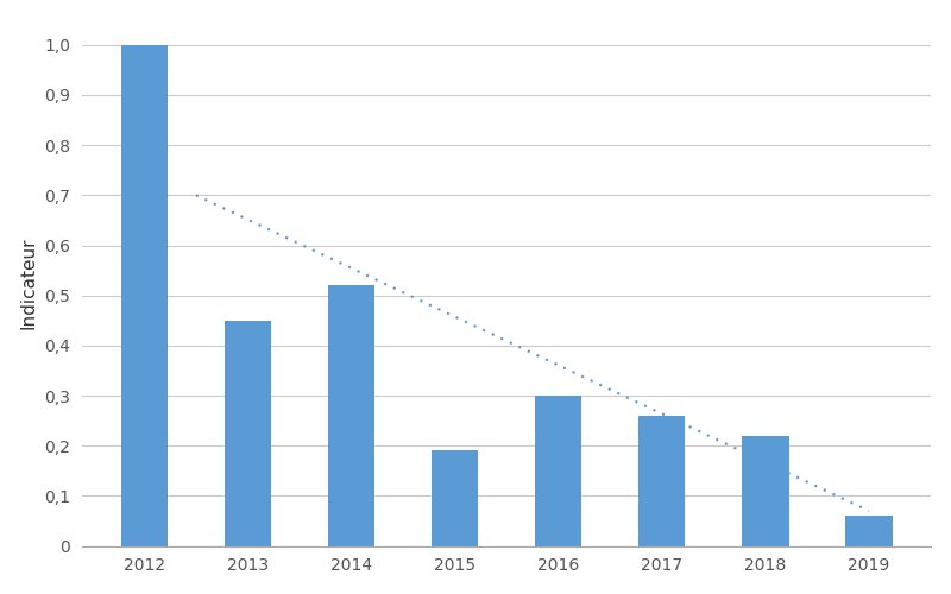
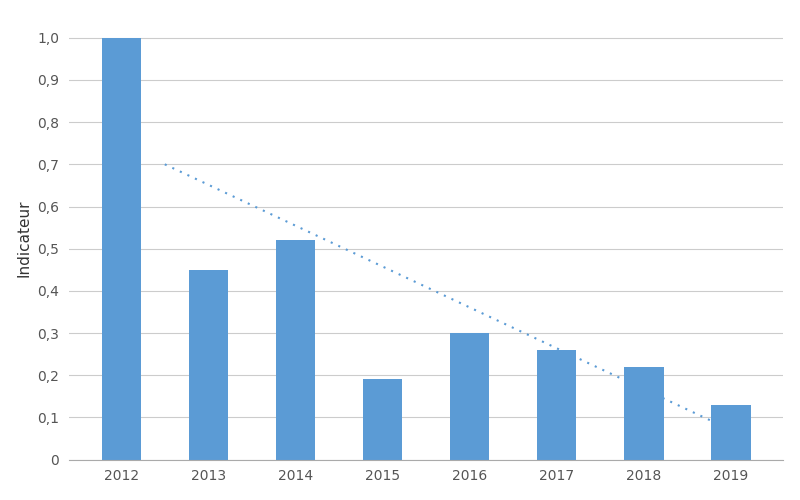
2019: 0,06 -> 0,13
